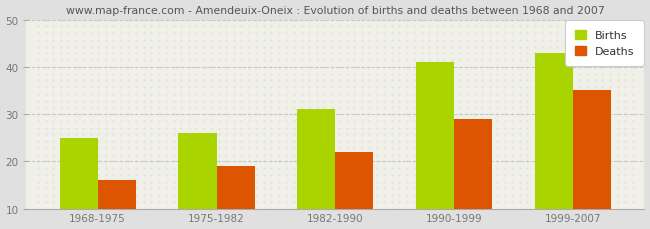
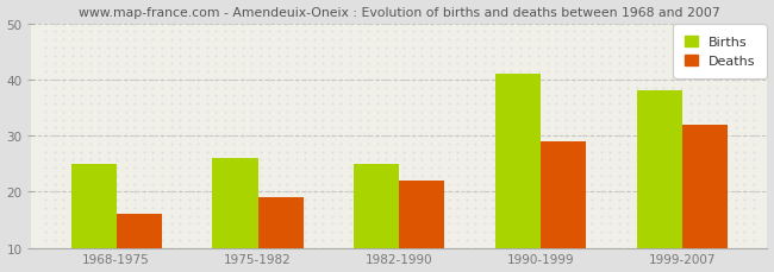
Births/1982-1990: 31 -> 25
Births/1999-2007: 43 -> 38
Deaths/1999-2007: 35 -> 32
